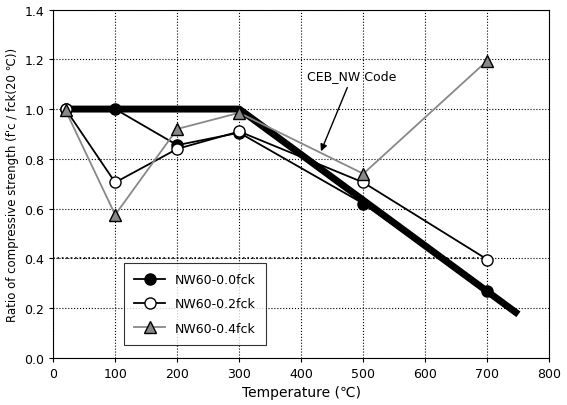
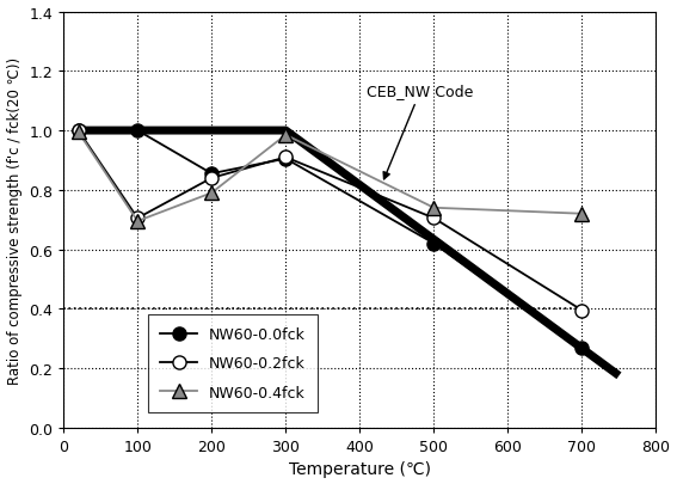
NW60-0.4fck/100: 0.575 -> 0.695
NW60-0.4fck/200: 0.920 -> 0.790
NW60-0.4fck/700: 1.195 -> 0.720
